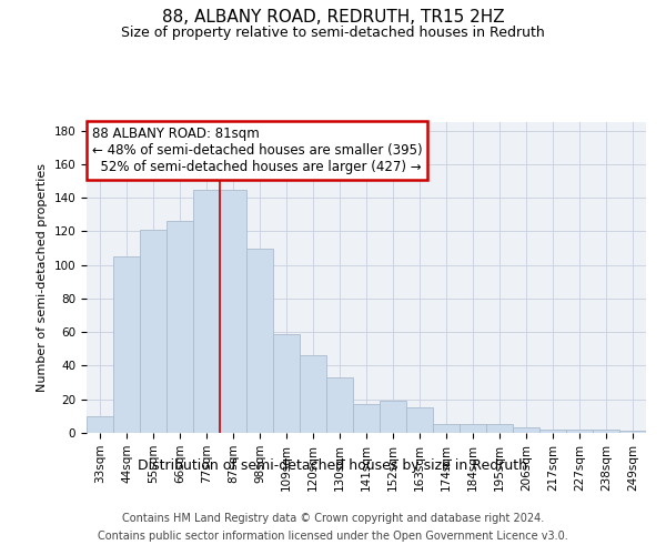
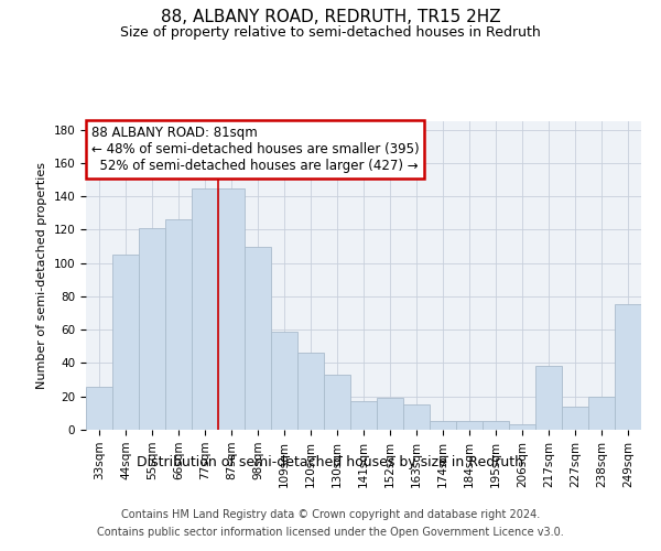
33sqm: 10 -> 26
217sqm: 2 -> 38
227sqm: 2 -> 14
238sqm: 2 -> 20
249sqm: 1 -> 75
